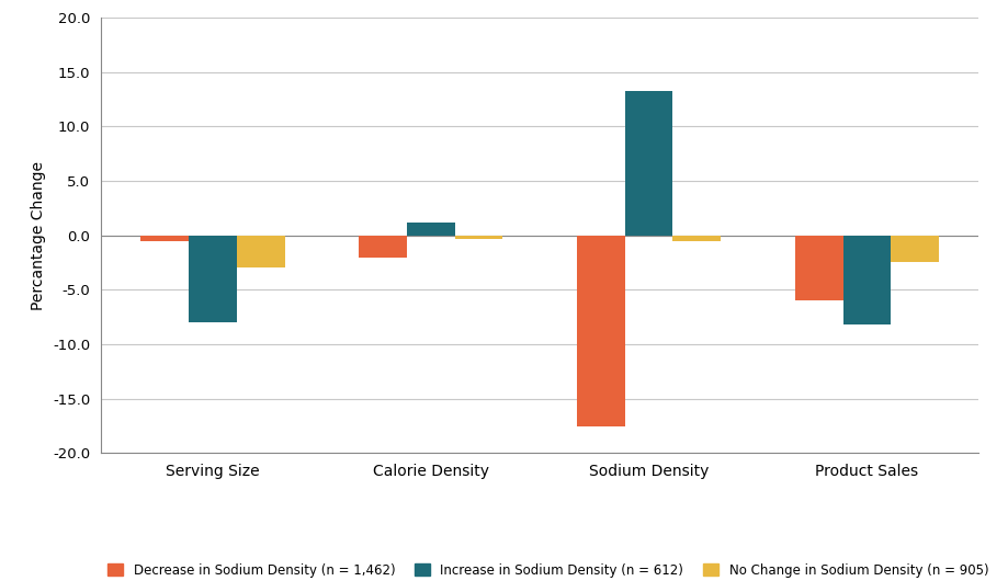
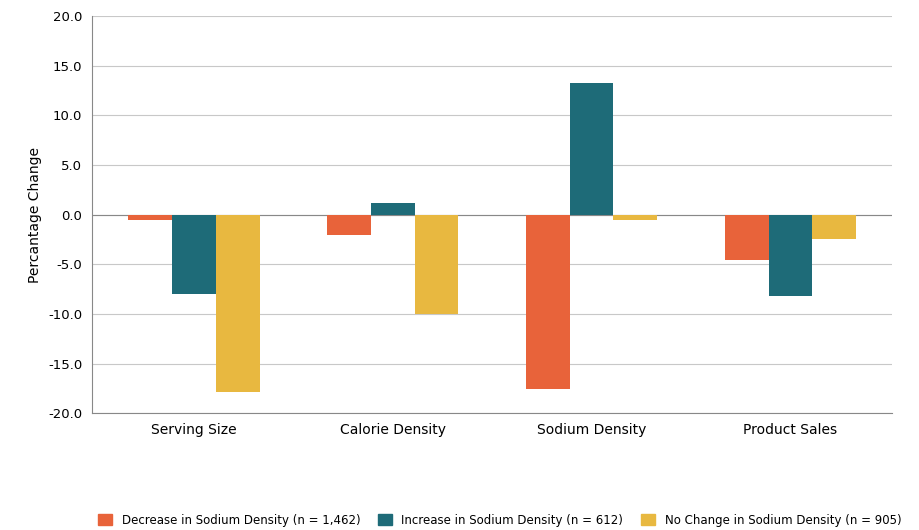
No Change in Sodium Density (n = 905)/Serving Size: -3.0 -> -17.8
No Change in Sodium Density (n = 905)/Calorie Density: -0.3 -> -10.0
Decrease in Sodium Density (n = 1,462)/Product Sales: -6.0 -> -4.6
